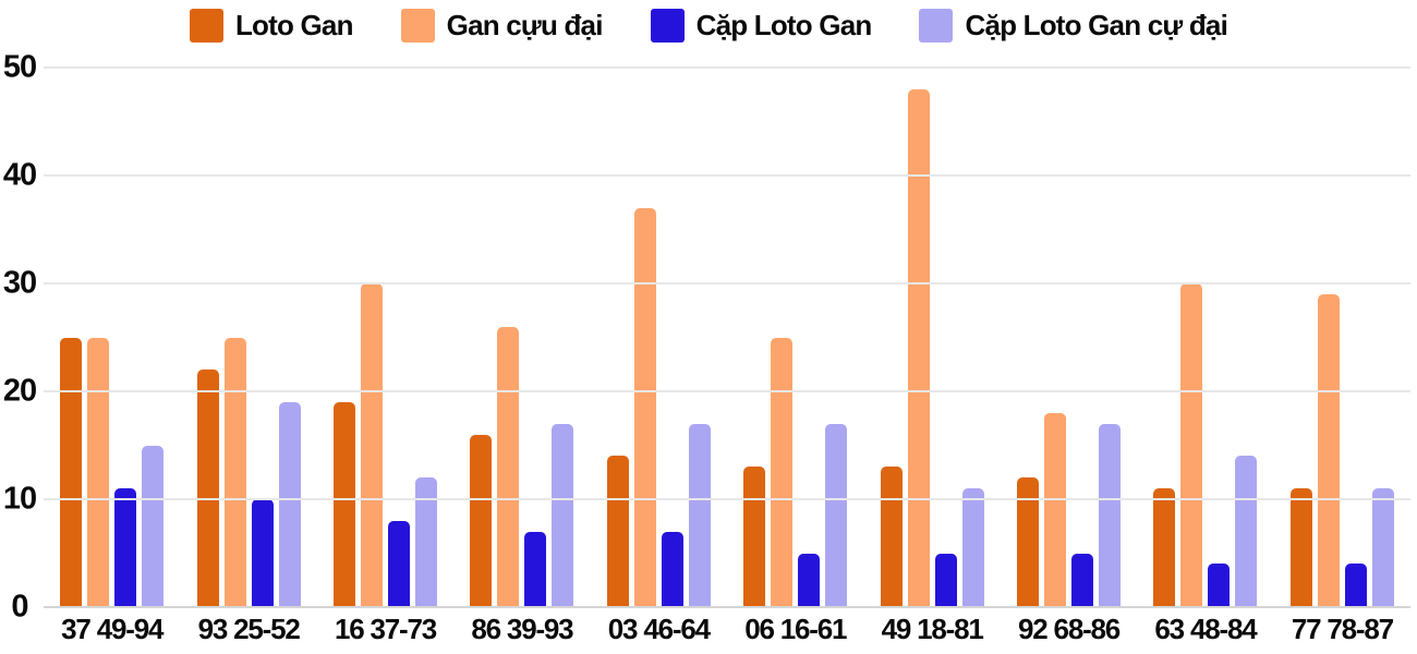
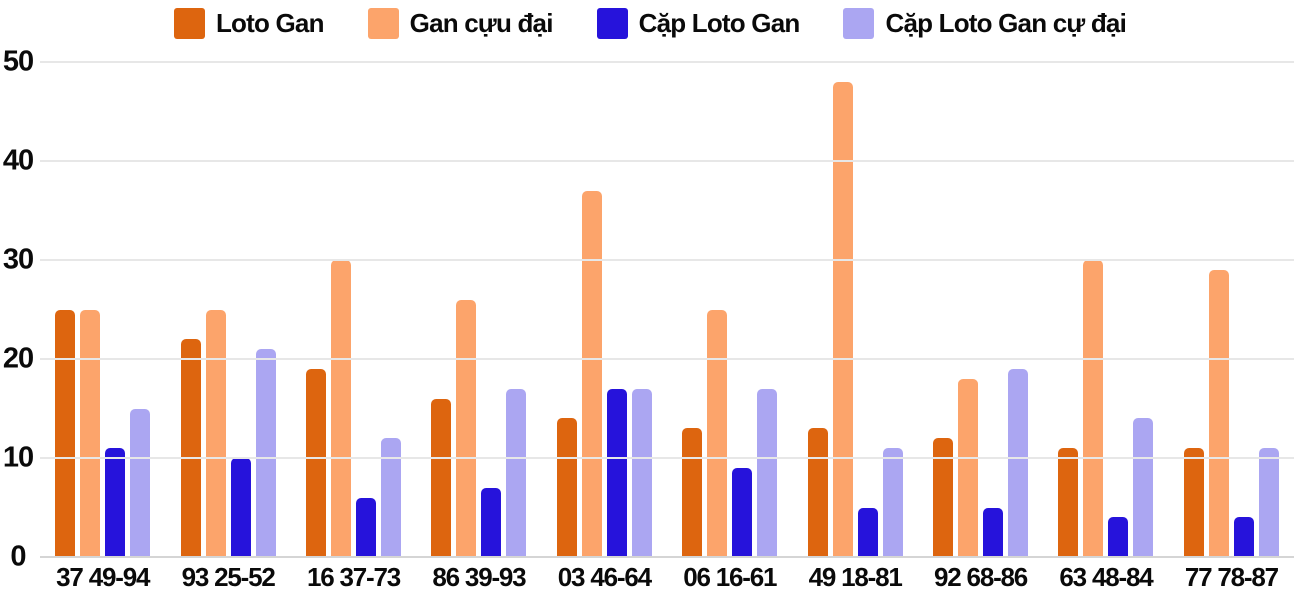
Cặp Loto Gan cự đại/93 25-52: 19 -> 21
Cặp Loto Gan/16 37-73: 8 -> 6
Cặp Loto Gan/03 46-64: 7 -> 17
Cặp Loto Gan/06 16-61: 5 -> 9
Cặp Loto Gan cự đại/92 68-86: 17 -> 19
